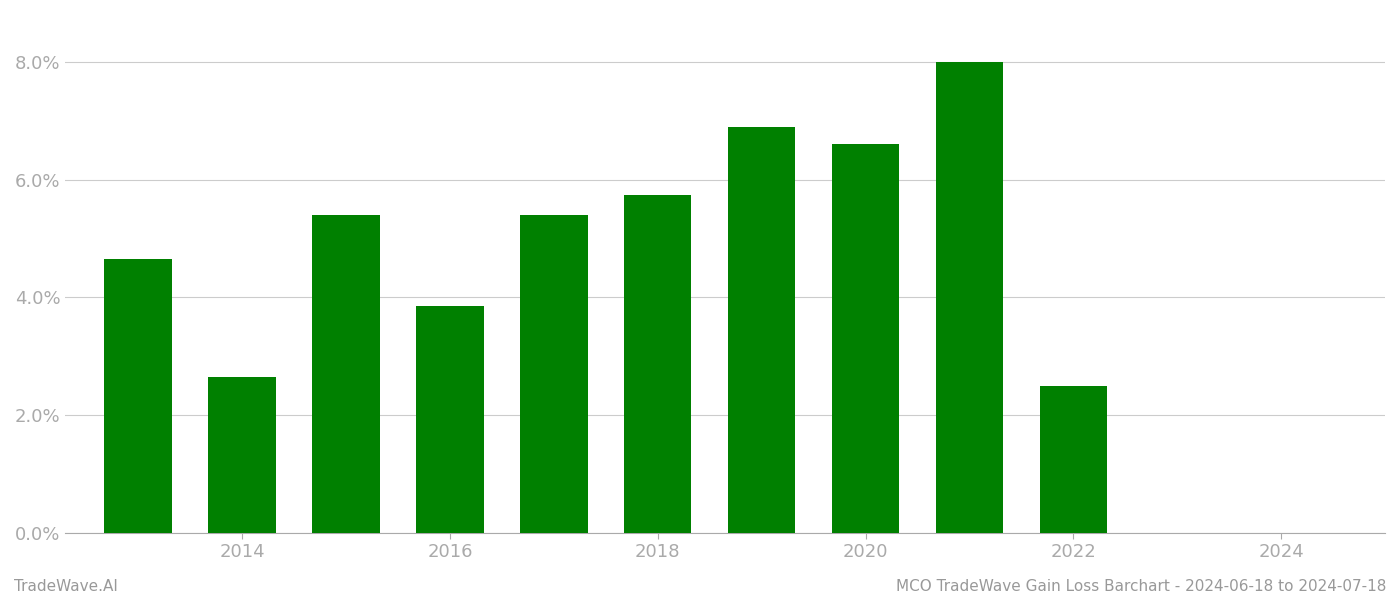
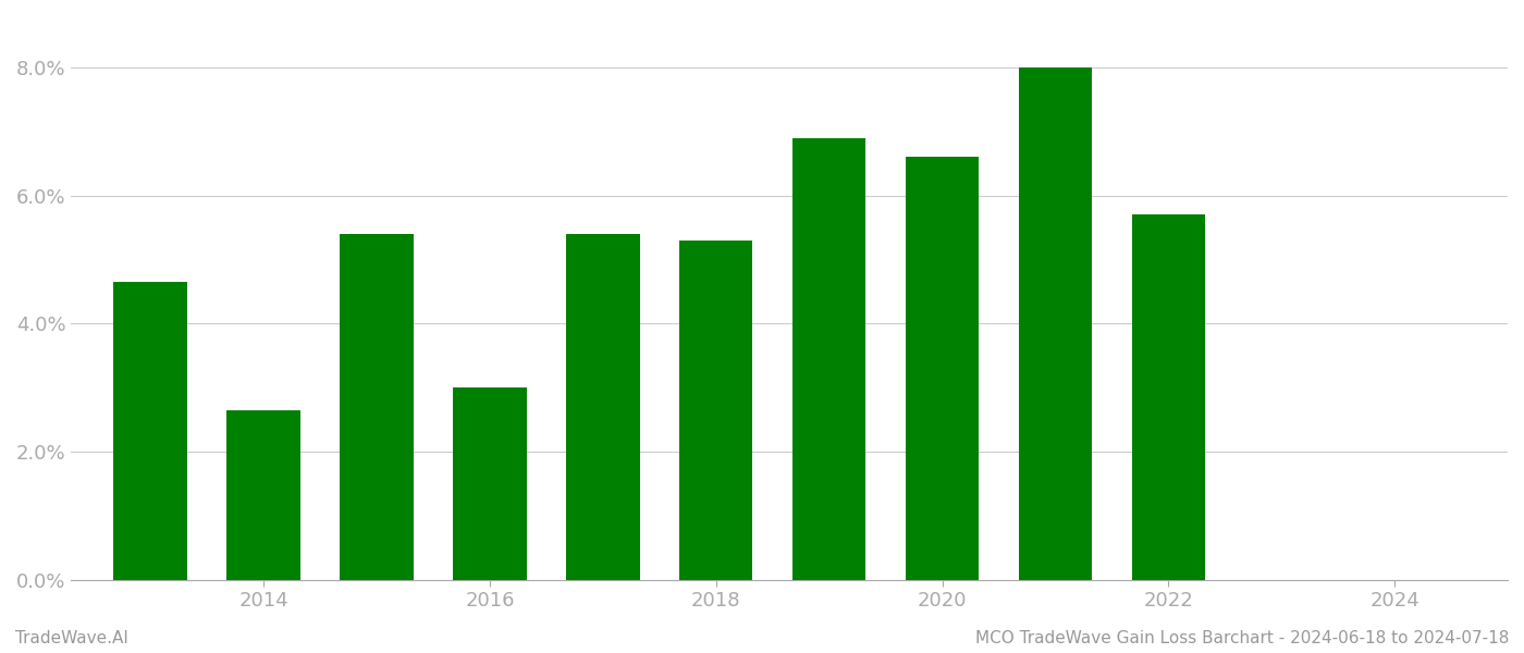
2016: 3.86% -> 3.00%
2018: 5.74% -> 5.30%
2022: 2.50% -> 5.70%
